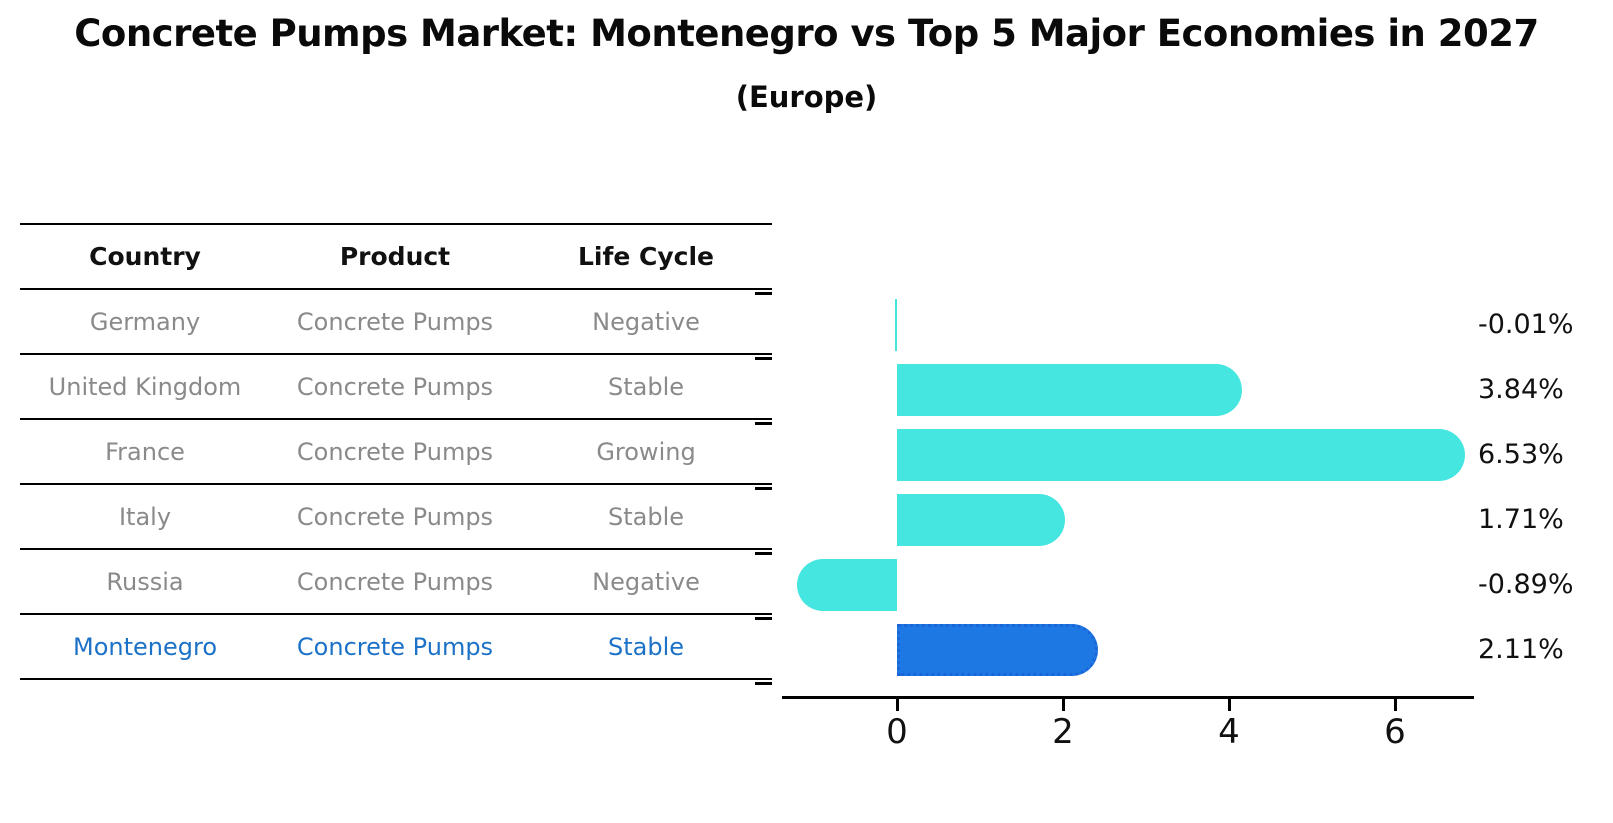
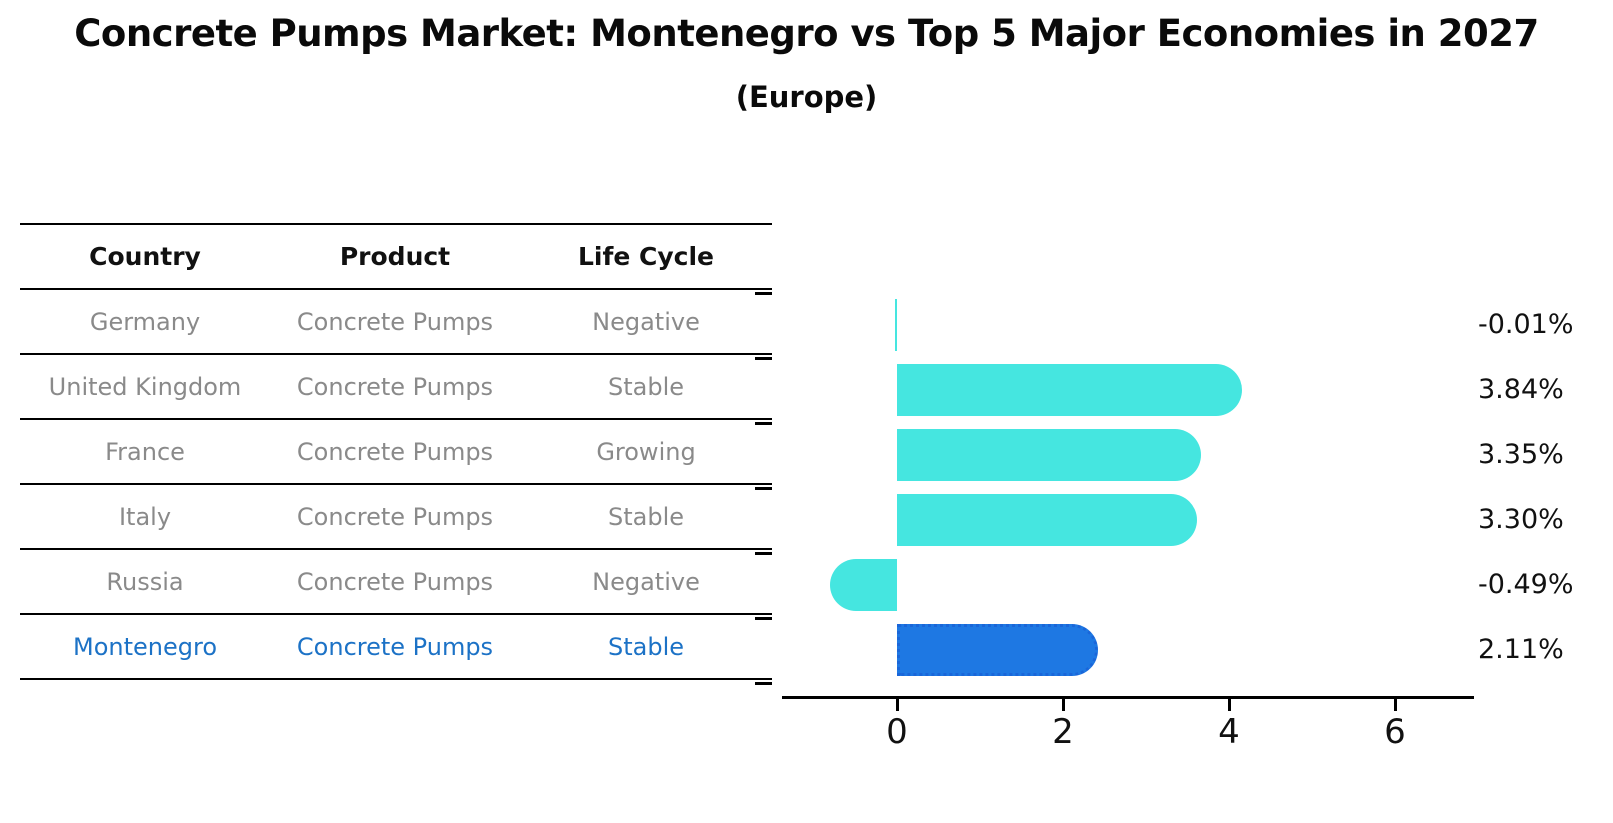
France: 6.53% -> 3.35%
Italy: 1.71% -> 3.30%
Russia: -0.89% -> -0.49%
